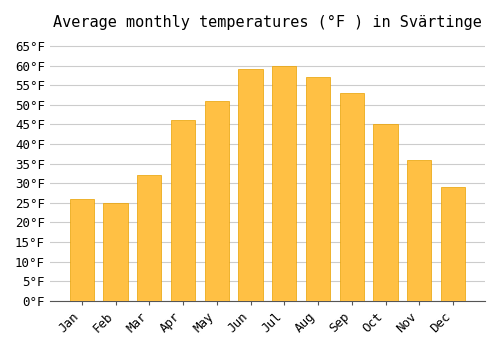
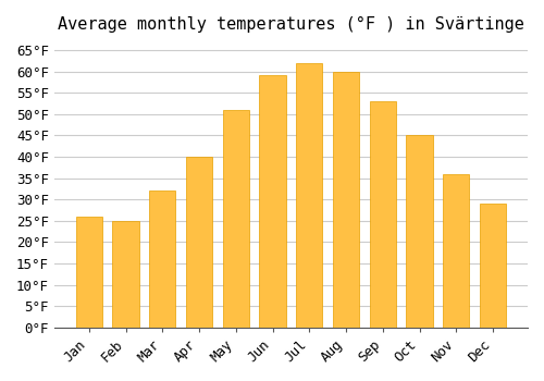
Apr: 46°F -> 40°F
Jul: 60°F -> 62°F
Aug: 57°F -> 60°F
